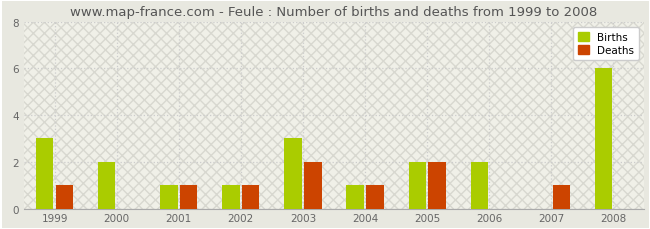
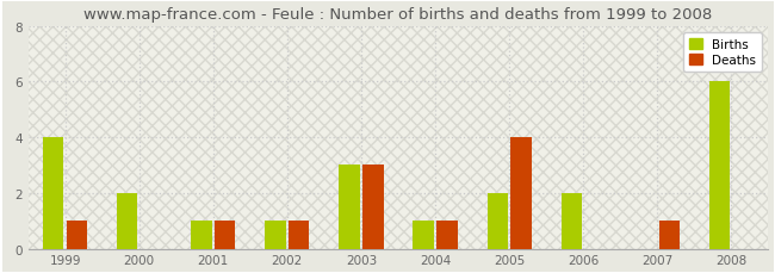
Births/1999: 3 -> 4
Deaths/2003: 2 -> 3
Deaths/2005: 2 -> 4
